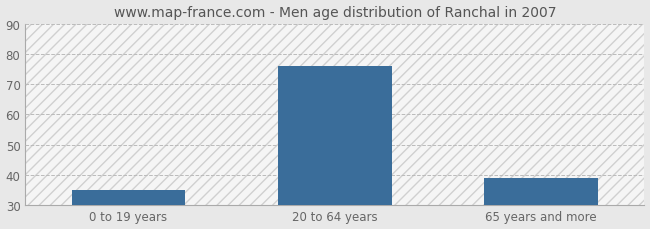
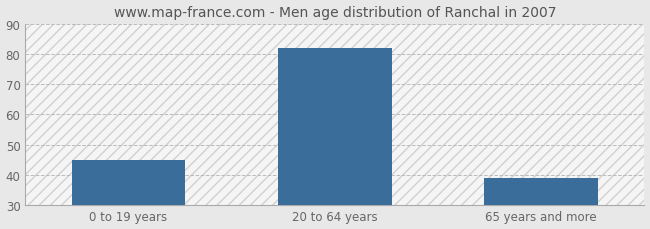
0 to 19 years: 35 -> 45
20 to 64 years: 76 -> 82
